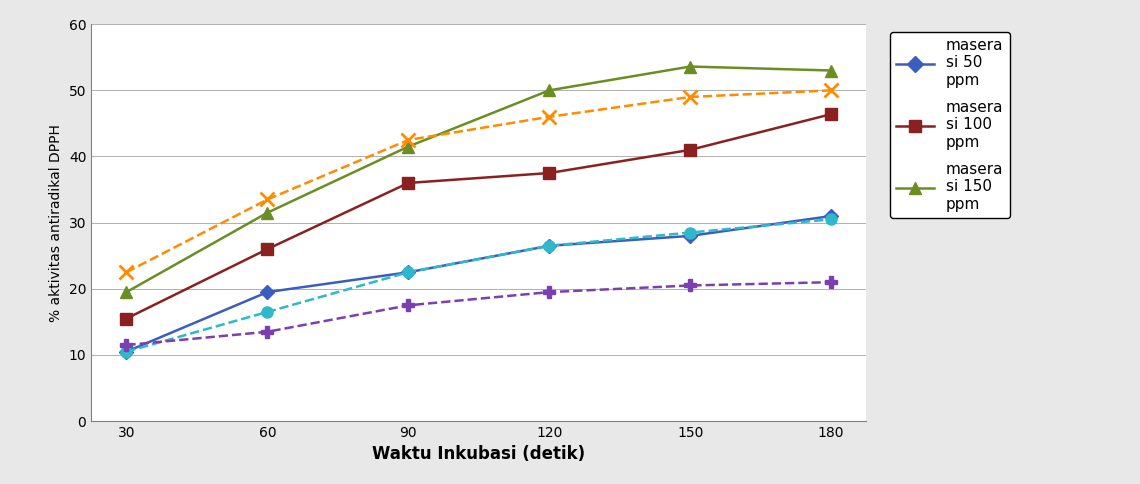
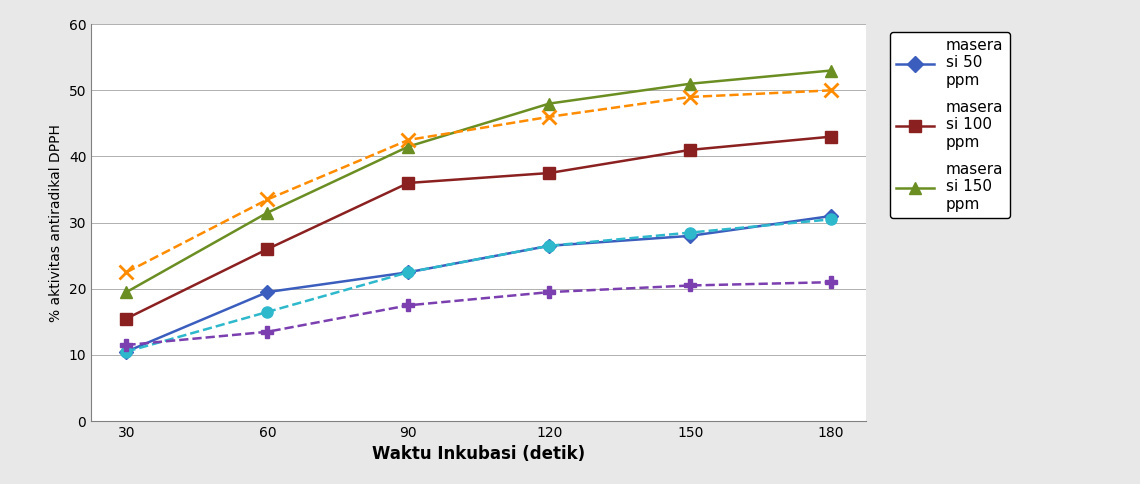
masera si 150 ppm/120: 50.0 -> 48.0
masera si 150 ppm/150: 53.6 -> 51.0
masera si 100 ppm/180: 46.4 -> 43.0
